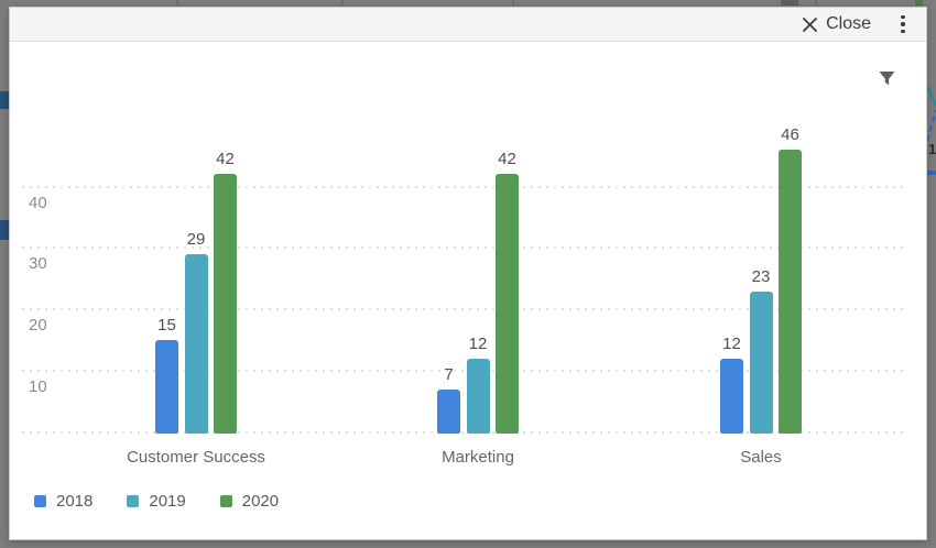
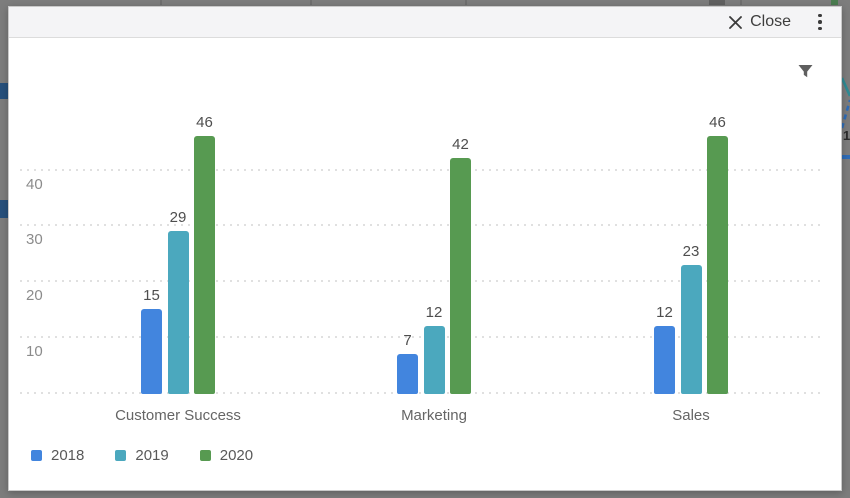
2020/Customer Success: 42 -> 46
